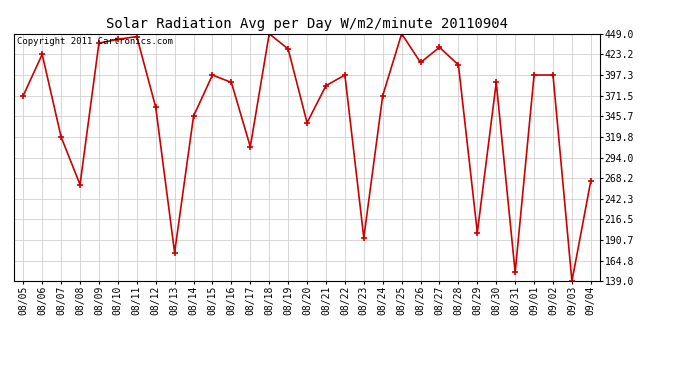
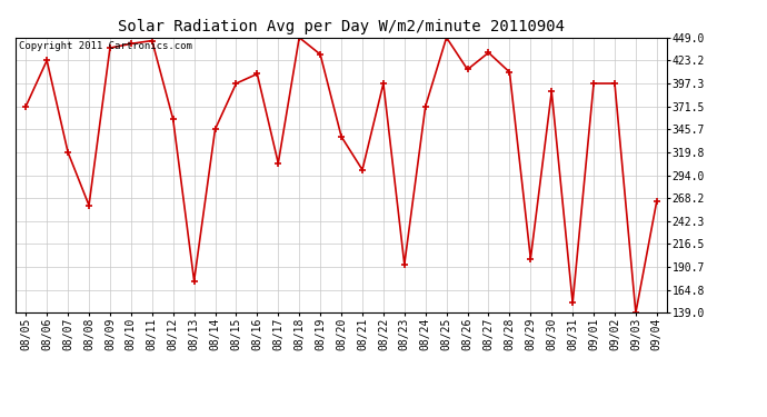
08/16: 388 -> 408
08/21: 384 -> 300
